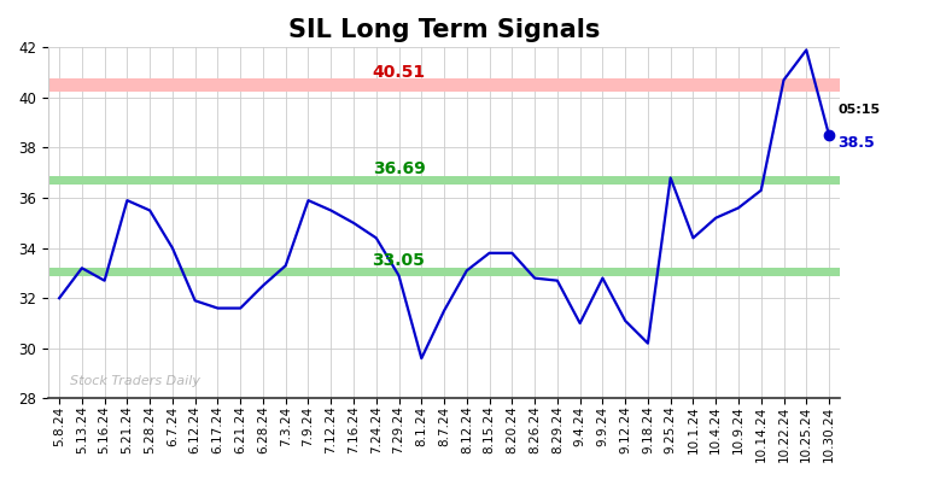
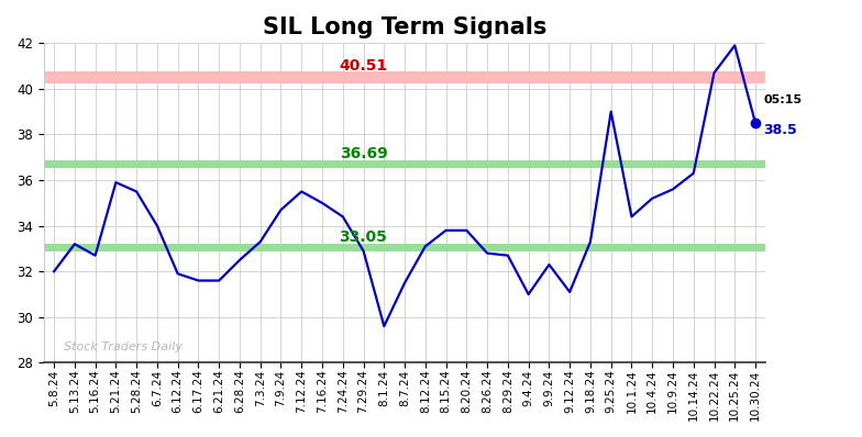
7.9.24: 35.9 -> 34.7
9.9.24: 32.8 -> 32.3
9.18.24: 30.2 -> 33.3
9.25.24: 36.8 -> 39.0
